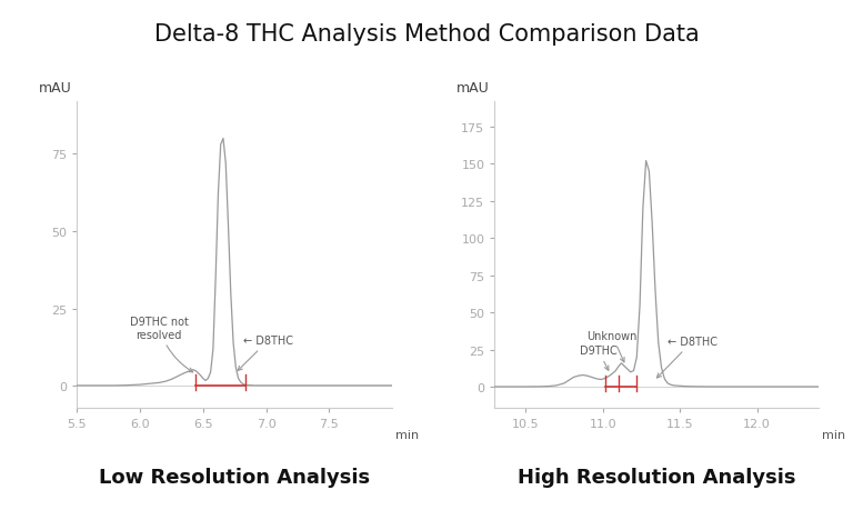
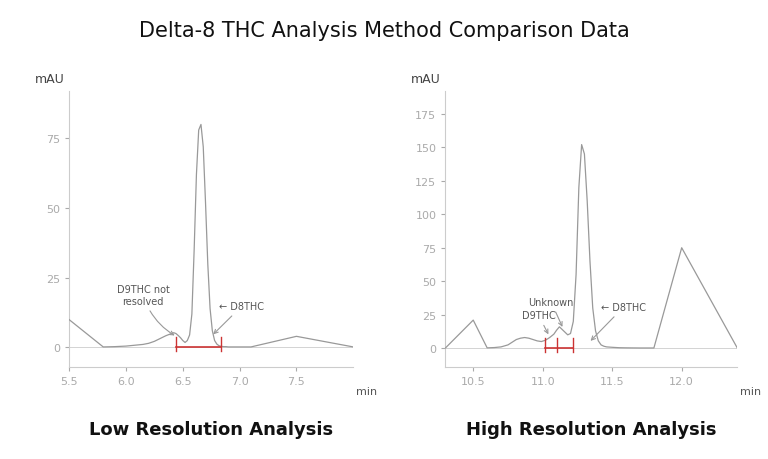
5.5: 0.2 -> 10.0
7.5: 0.2 -> 4.0
10.5: 0 -> 21
12.0: 0 -> 75
